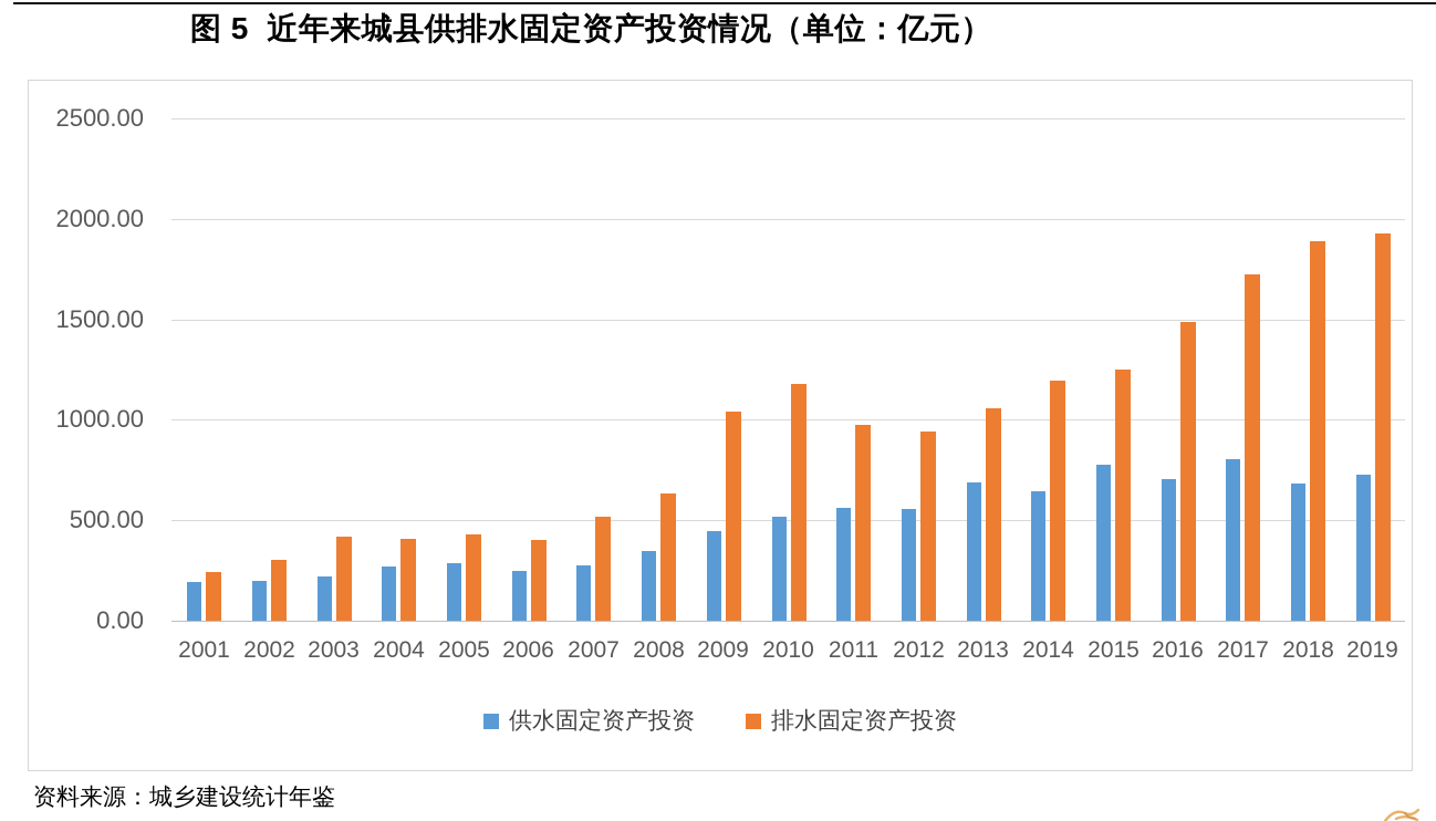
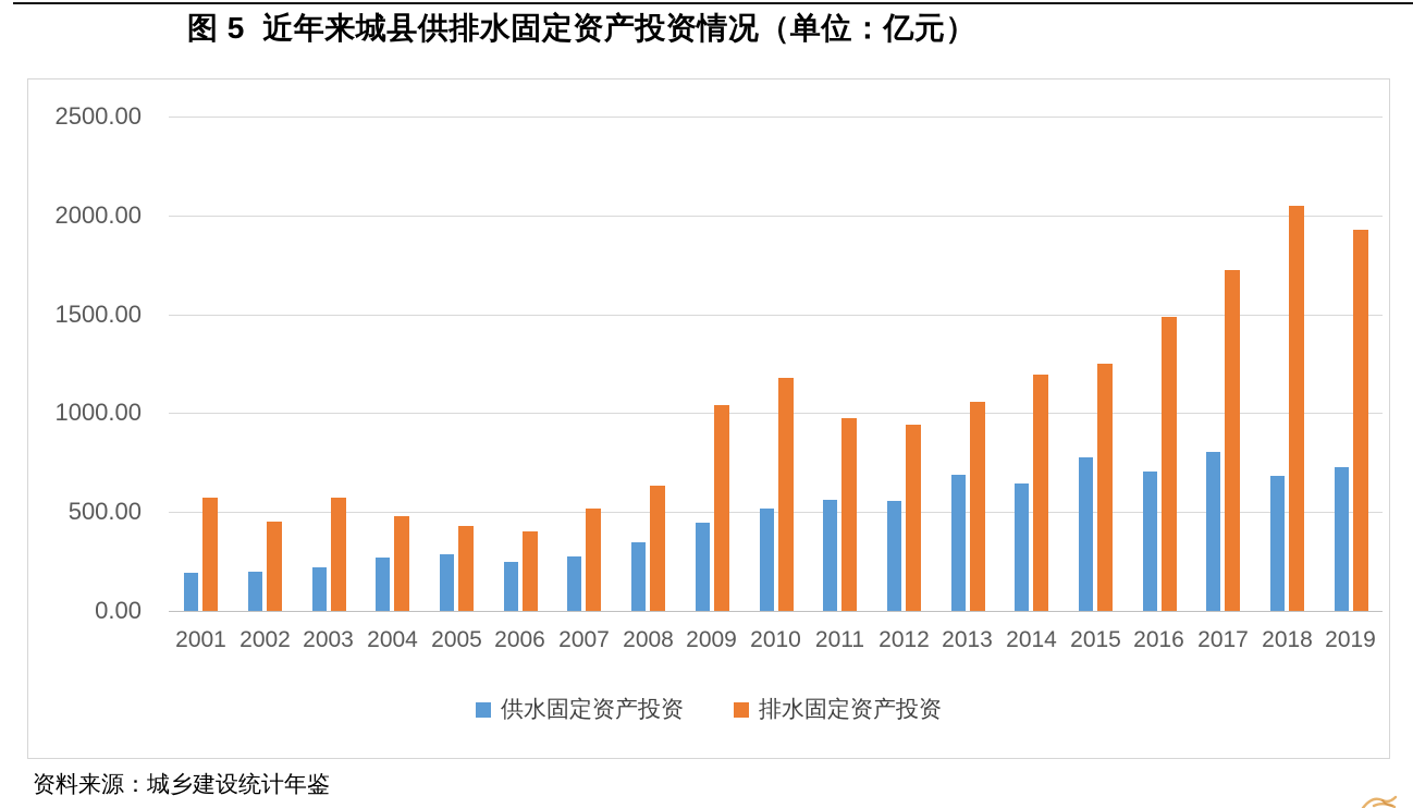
排水固定资产投资/2001: 240 -> 570
排水固定资产投资/2002: 300 -> 450
排水固定资产投资/2003: 420 -> 570
排水固定资产投资/2004: 400 -> 480
排水固定资产投资/2018: 1890 -> 2050
